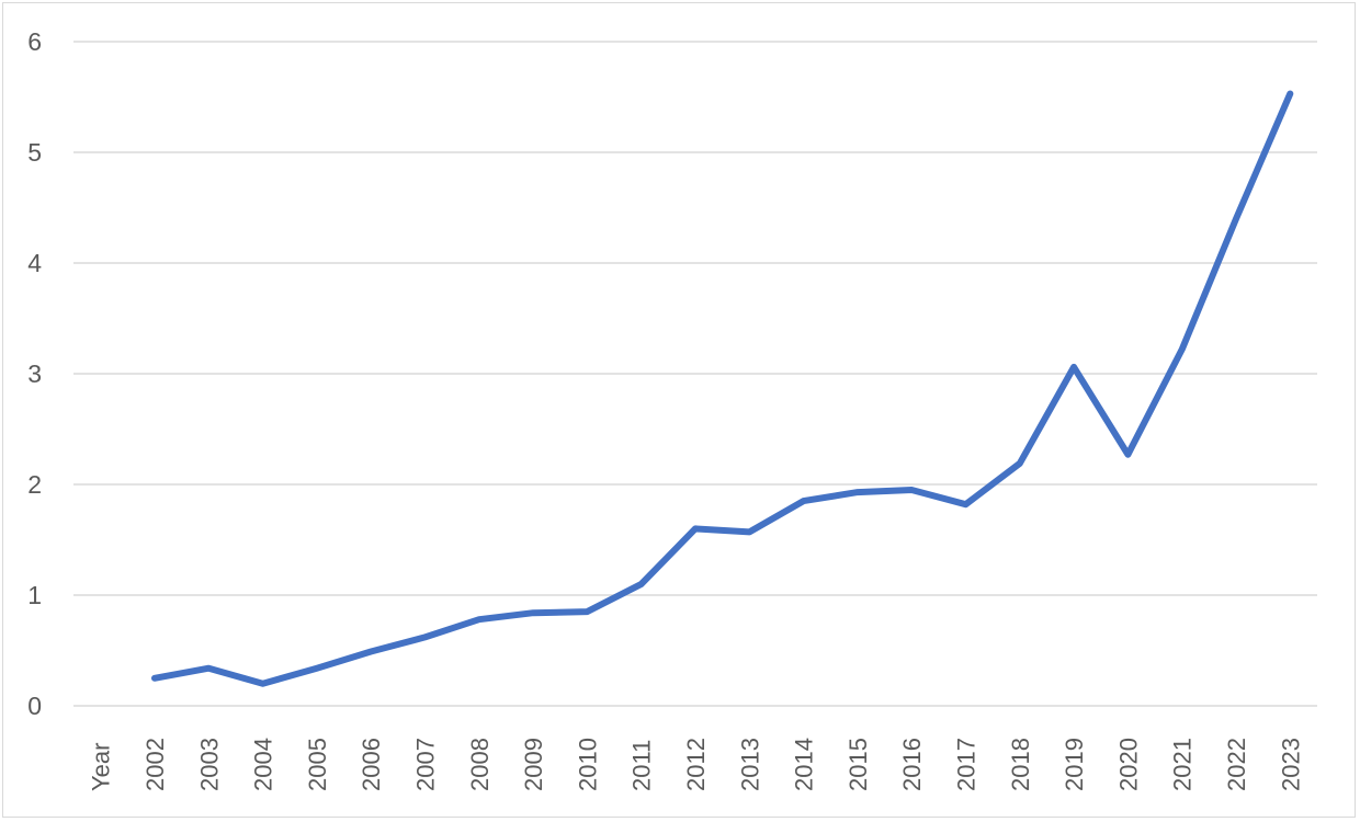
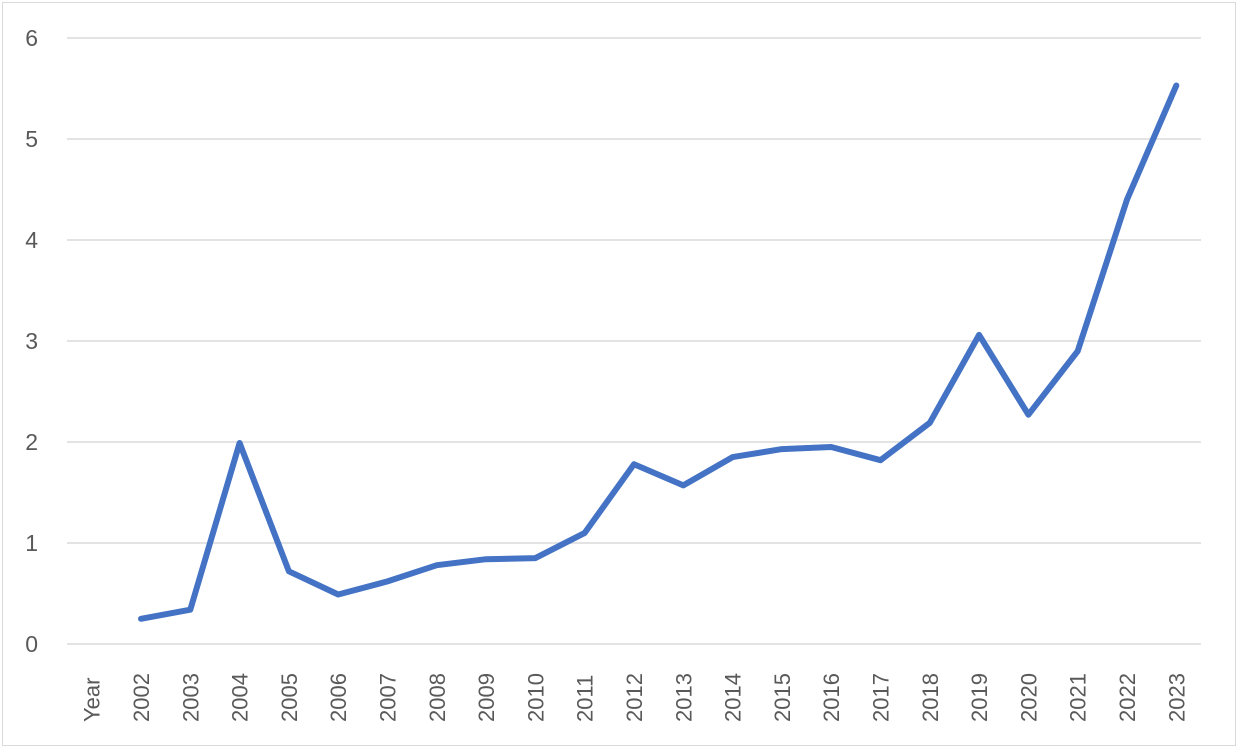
2004: 0.20 -> 1.99
2005: 0.34 -> 0.72
2012: 1.60 -> 1.78
2021: 3.22 -> 2.90
